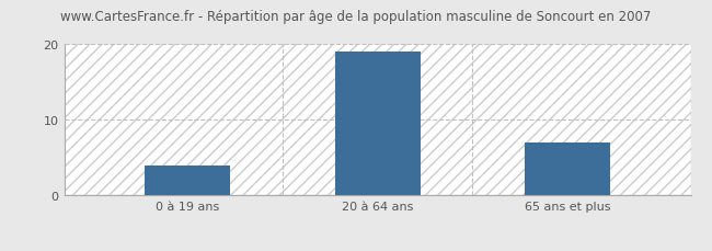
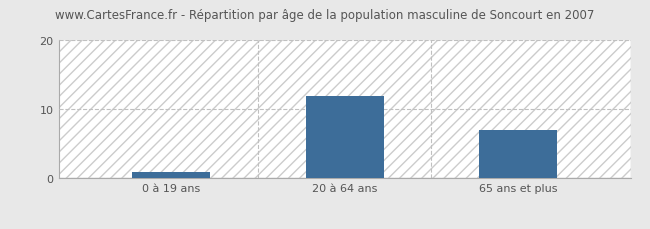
0 à 19 ans: 4 -> 1
20 à 64 ans: 19 -> 12
